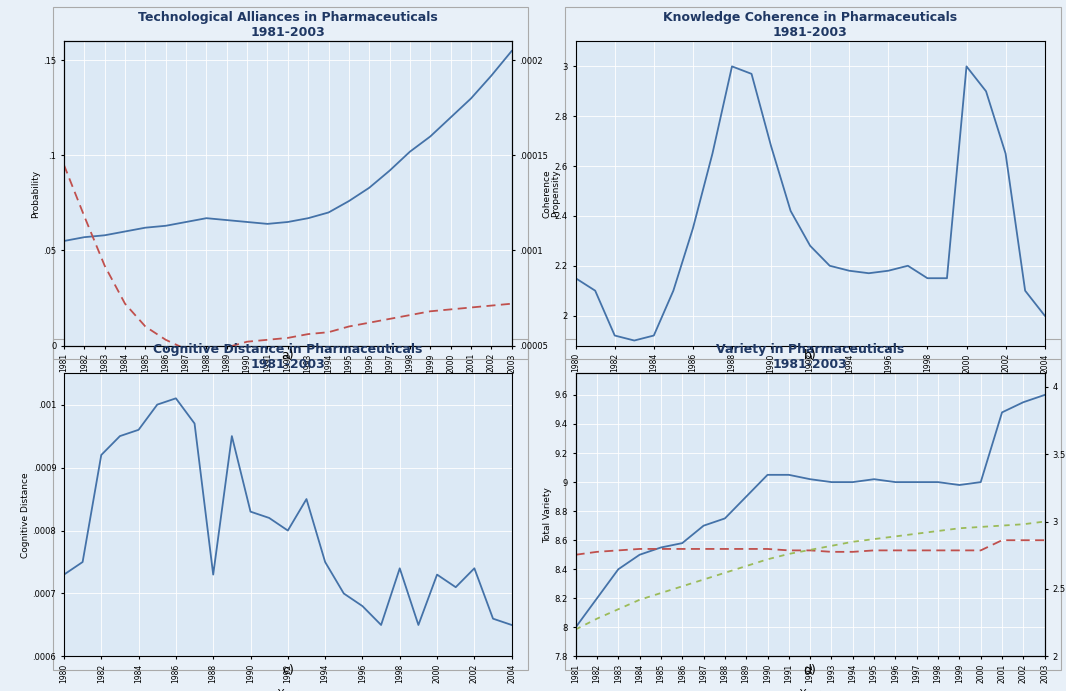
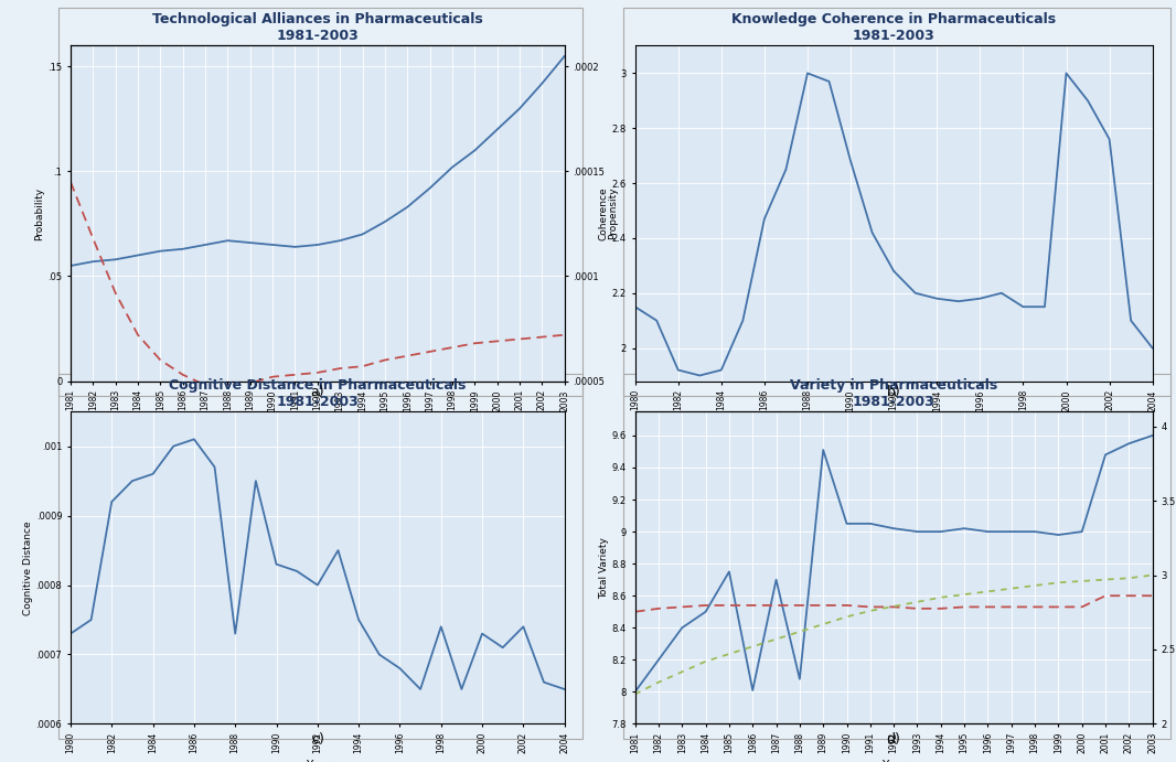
Knowledge Coherence in Pharmaceuticals 1981-2003/1986: 2.35 -> 2.47
Knowledge Coherence in Pharmaceuticals 1981-2003/2002: 2.65 -> 2.76
Variety in Pharmaceuticals 1981-2003/Total Variety/1985: 8.55 -> 8.75
Variety in Pharmaceuticals 1981-2003/Total Variety/1986: 8.58 -> 8.01
Variety in Pharmaceuticals 1981-2003/Total Variety/1988: 8.75 -> 8.08
Variety in Pharmaceuticals 1981-2003/Total Variety/1989: 8.90 -> 9.51
